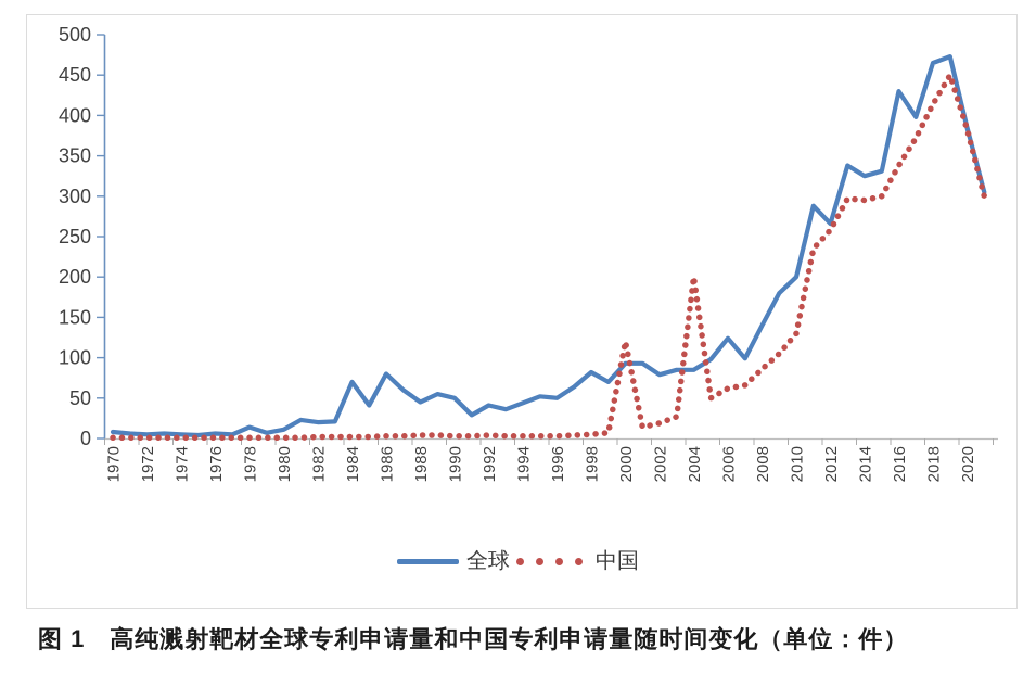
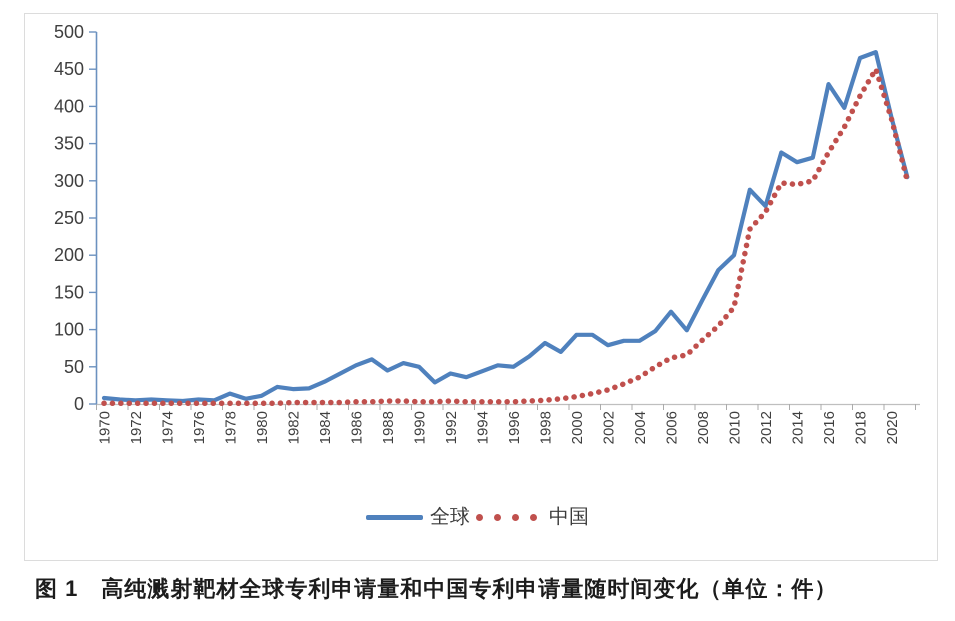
全球/1984: 70 -> 30
全球/1986: 80 -> 50
中国/2000: 120 -> 10
中国/2004: 200 -> 40
